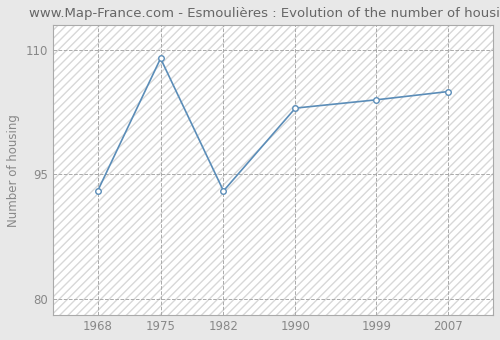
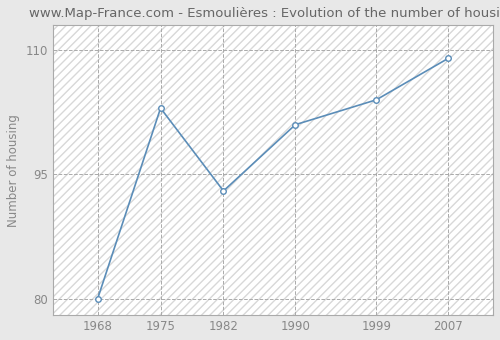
1968: 93 -> 80
1975: 109 -> 103
1990: 103 -> 101
2007: 105 -> 109
